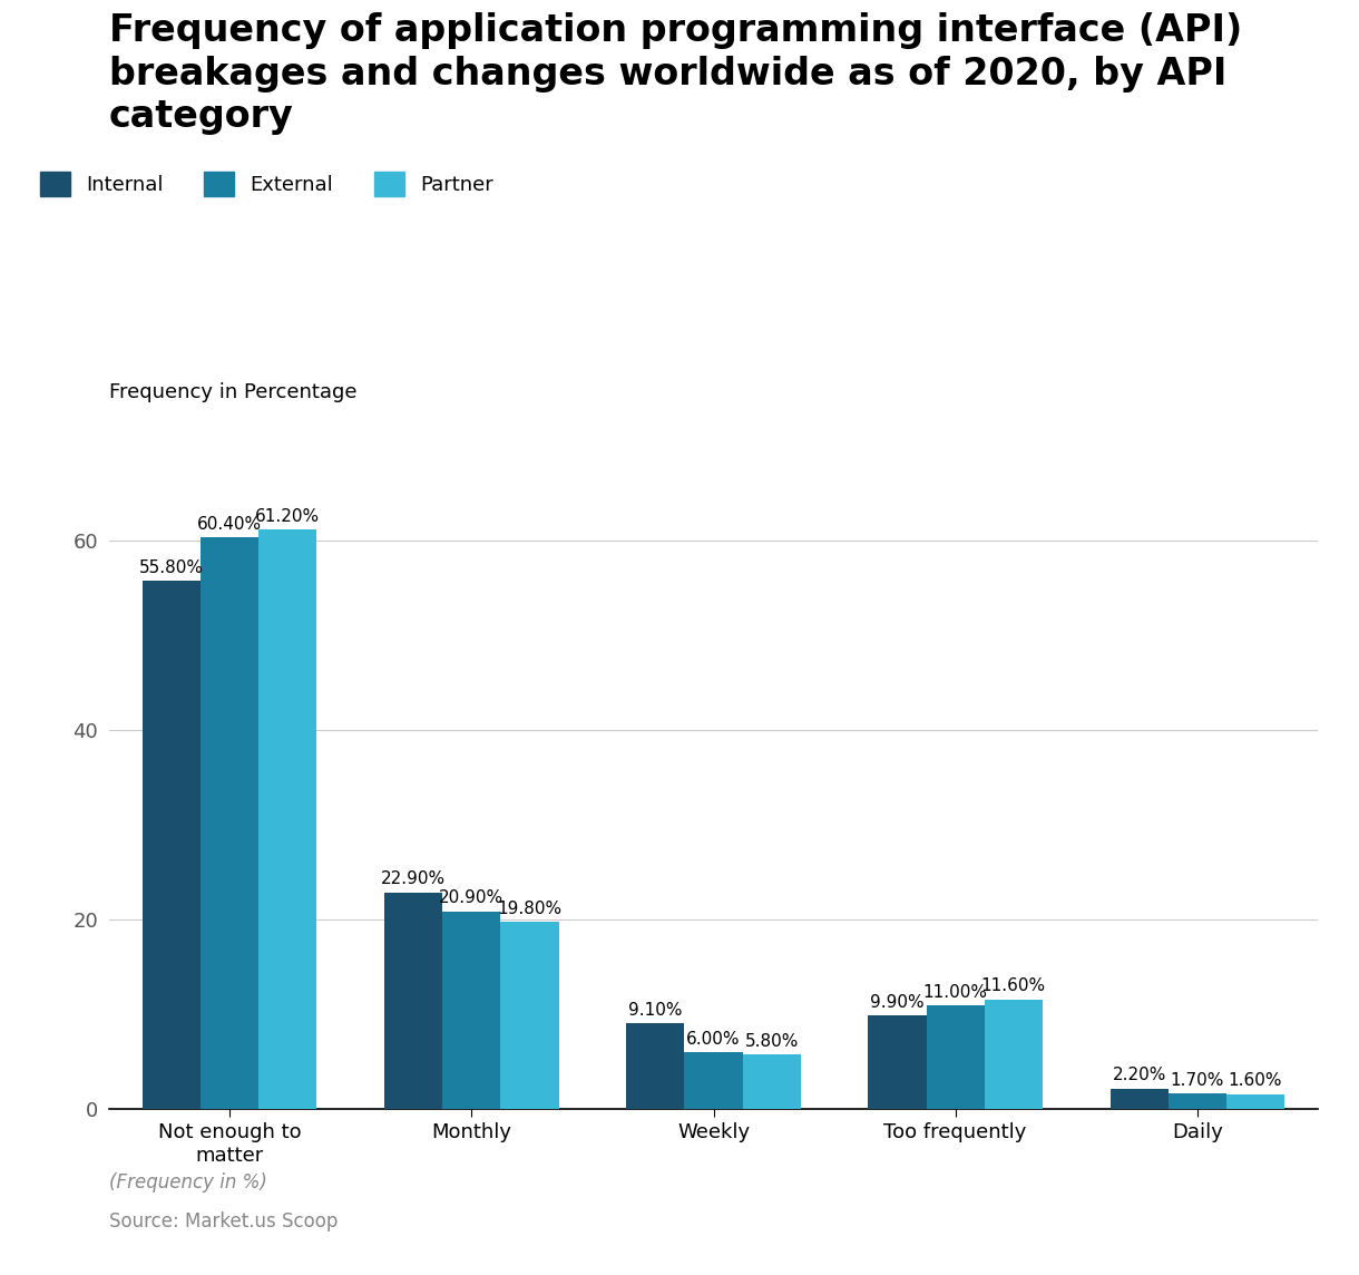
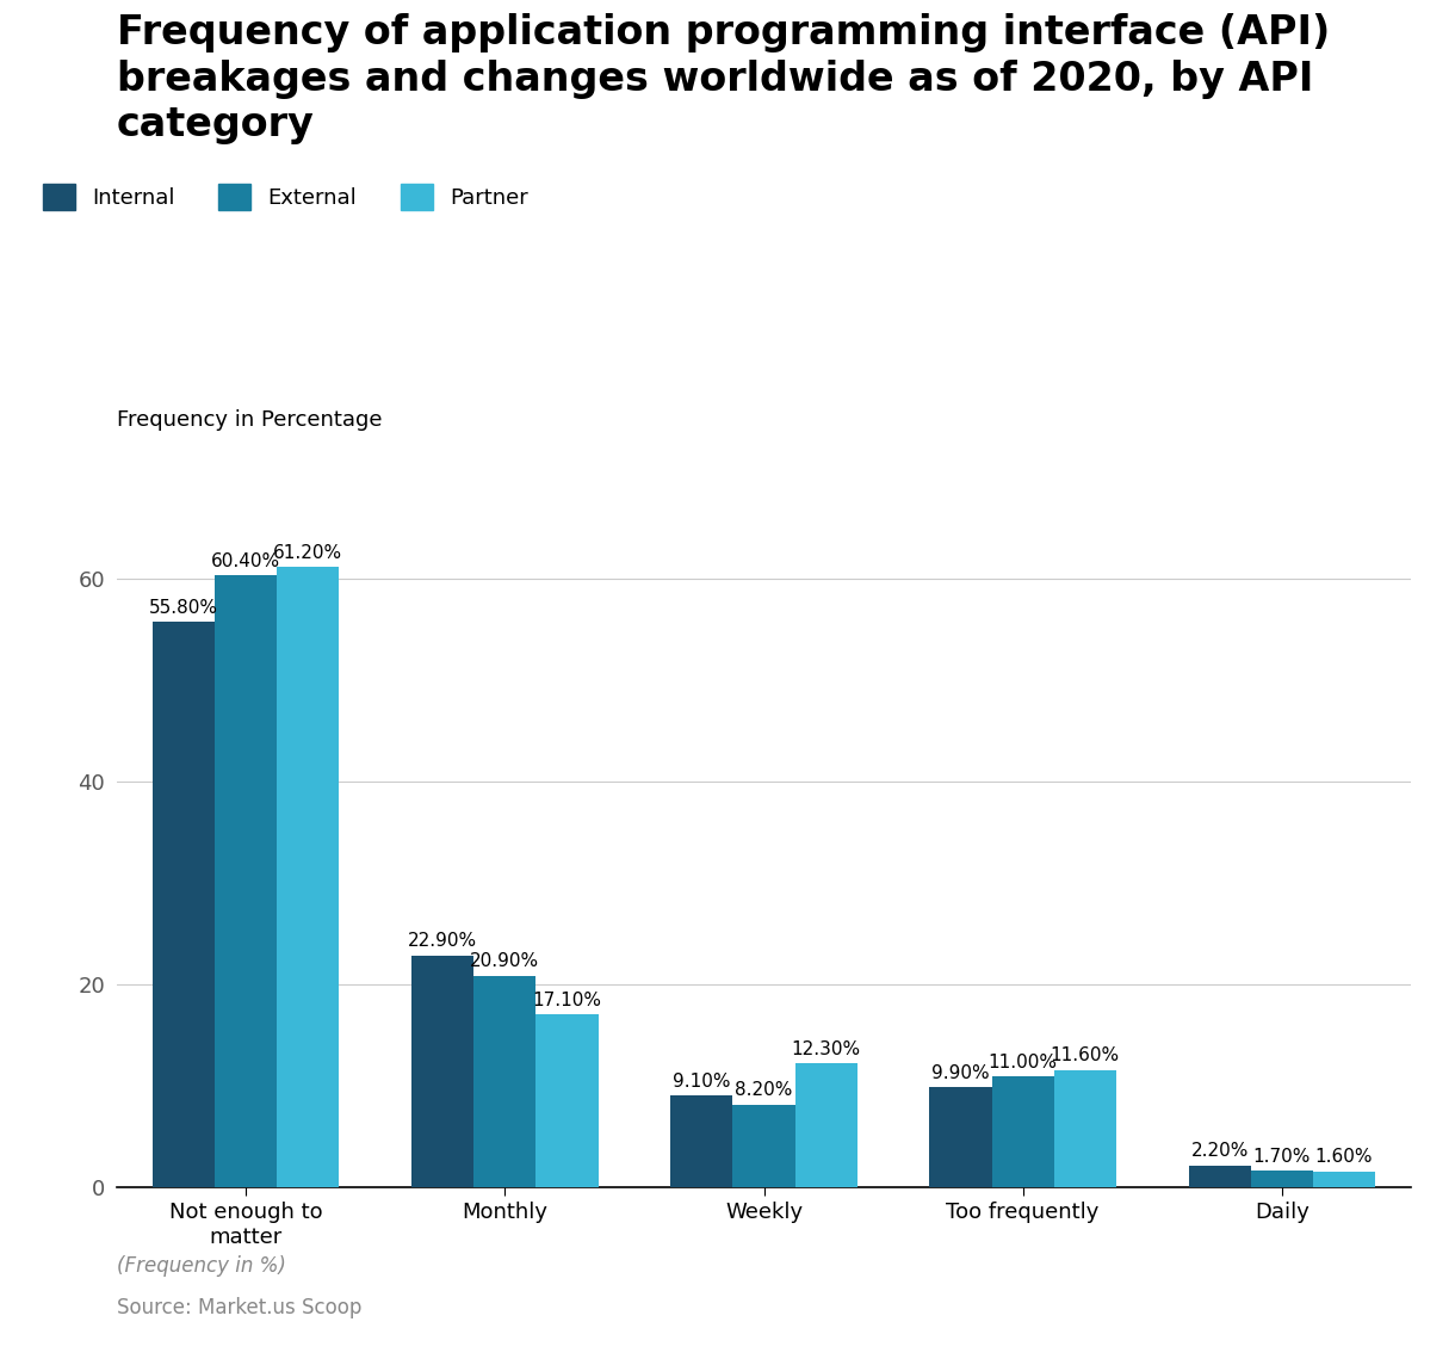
Partner/Monthly: 19.80% -> 17.10%
External/Weekly: 6.00% -> 8.20%
Partner/Weekly: 5.80% -> 12.30%
